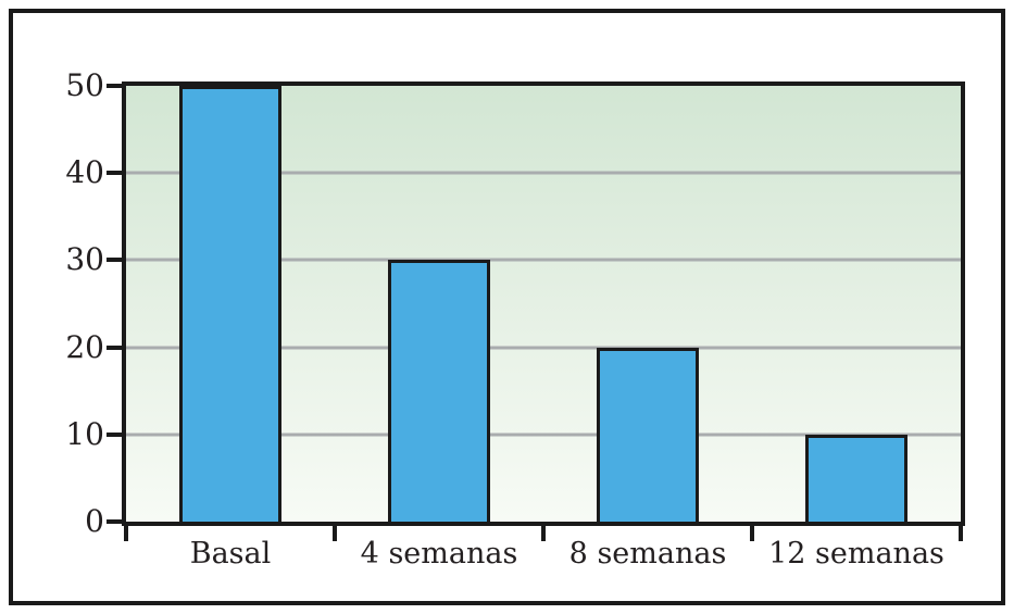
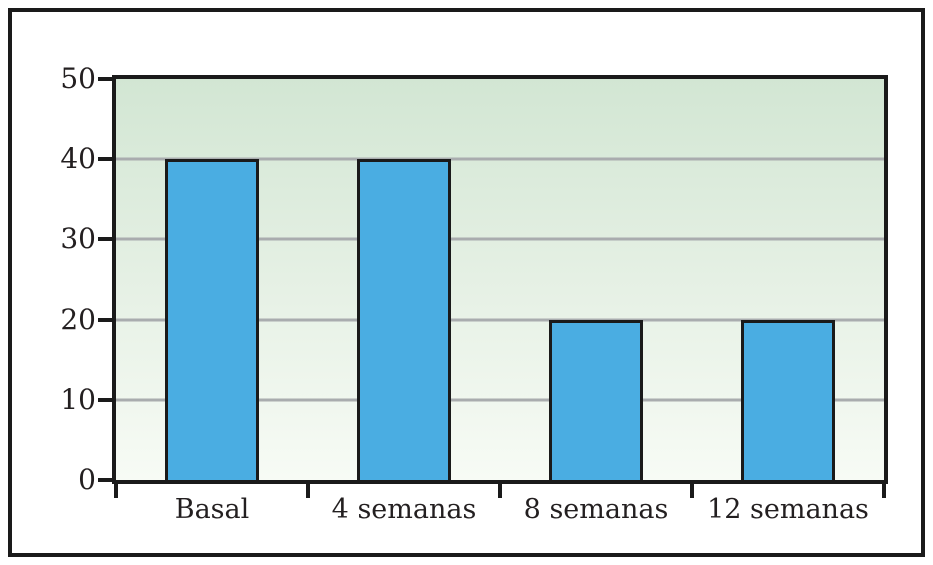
Basal: 50 -> 40
4 semanas: 30 -> 40
12 semanas: 10 -> 20
